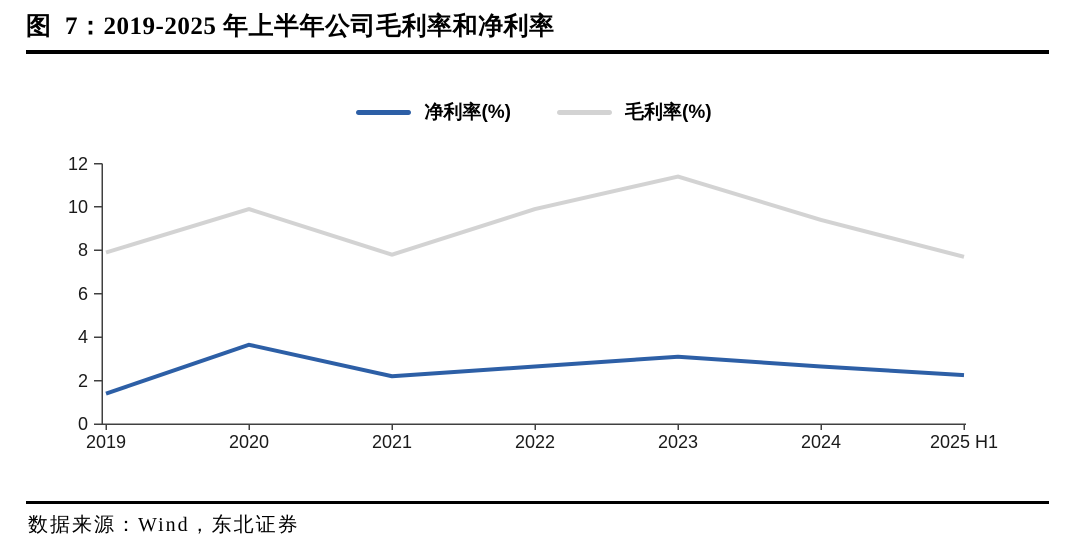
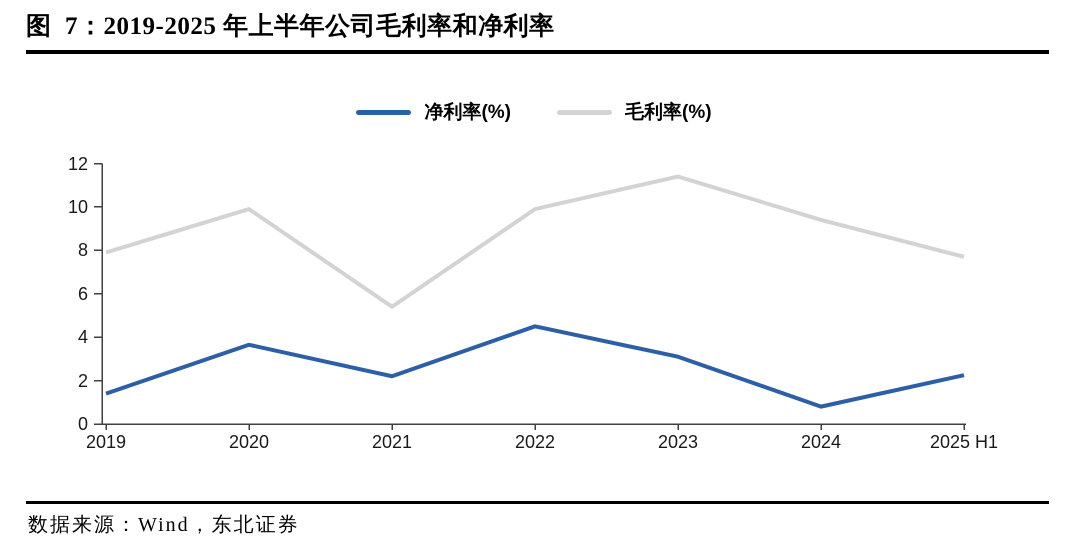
毛利率(%)/2021: 7.8 -> 5.4
净利率(%)/2022: 2.6 -> 4.5
净利率(%)/2024: 2.6 -> 0.8
